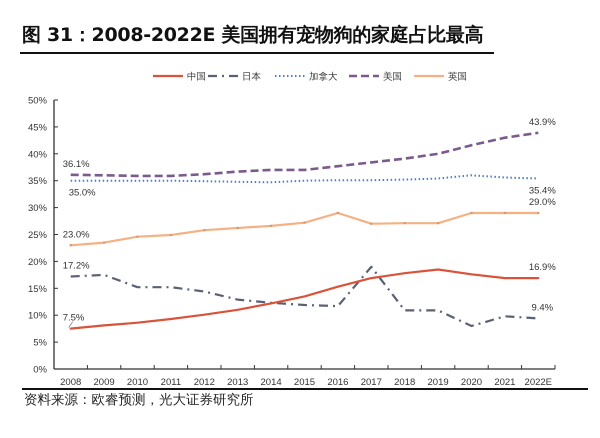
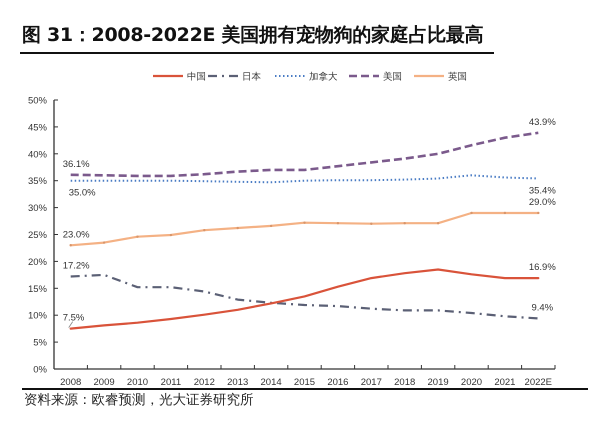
英国/2016: 29% -> 27%
日本/2017: 19% -> 11%
日本/2020: 8% -> 10%
